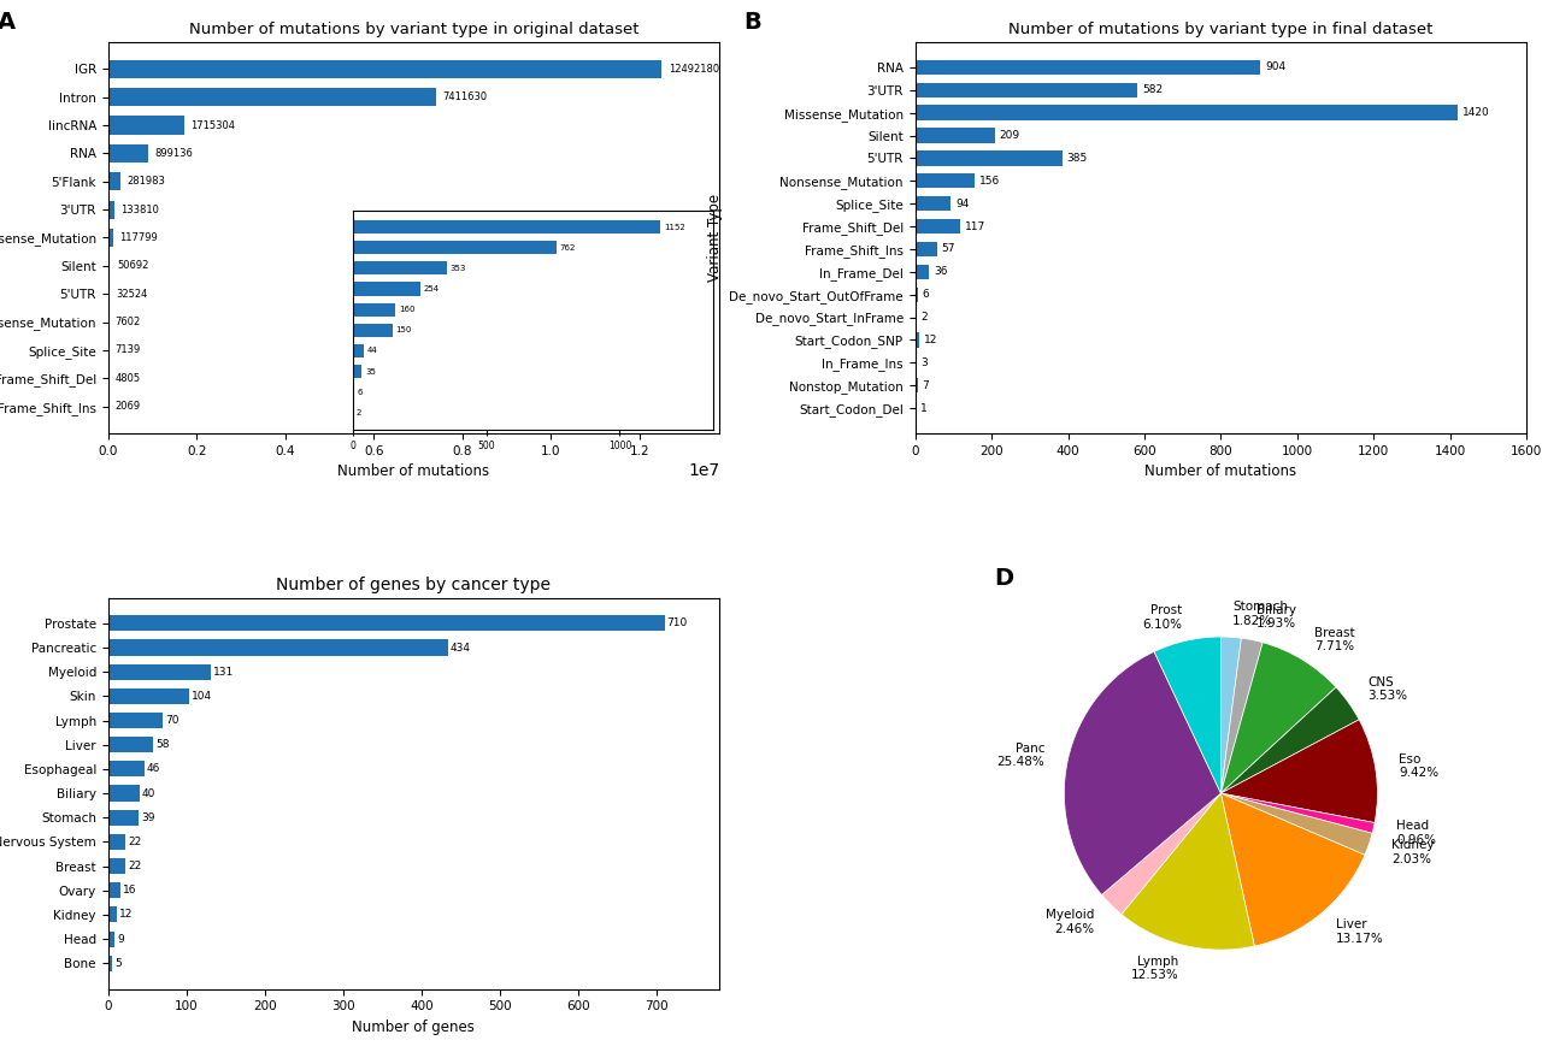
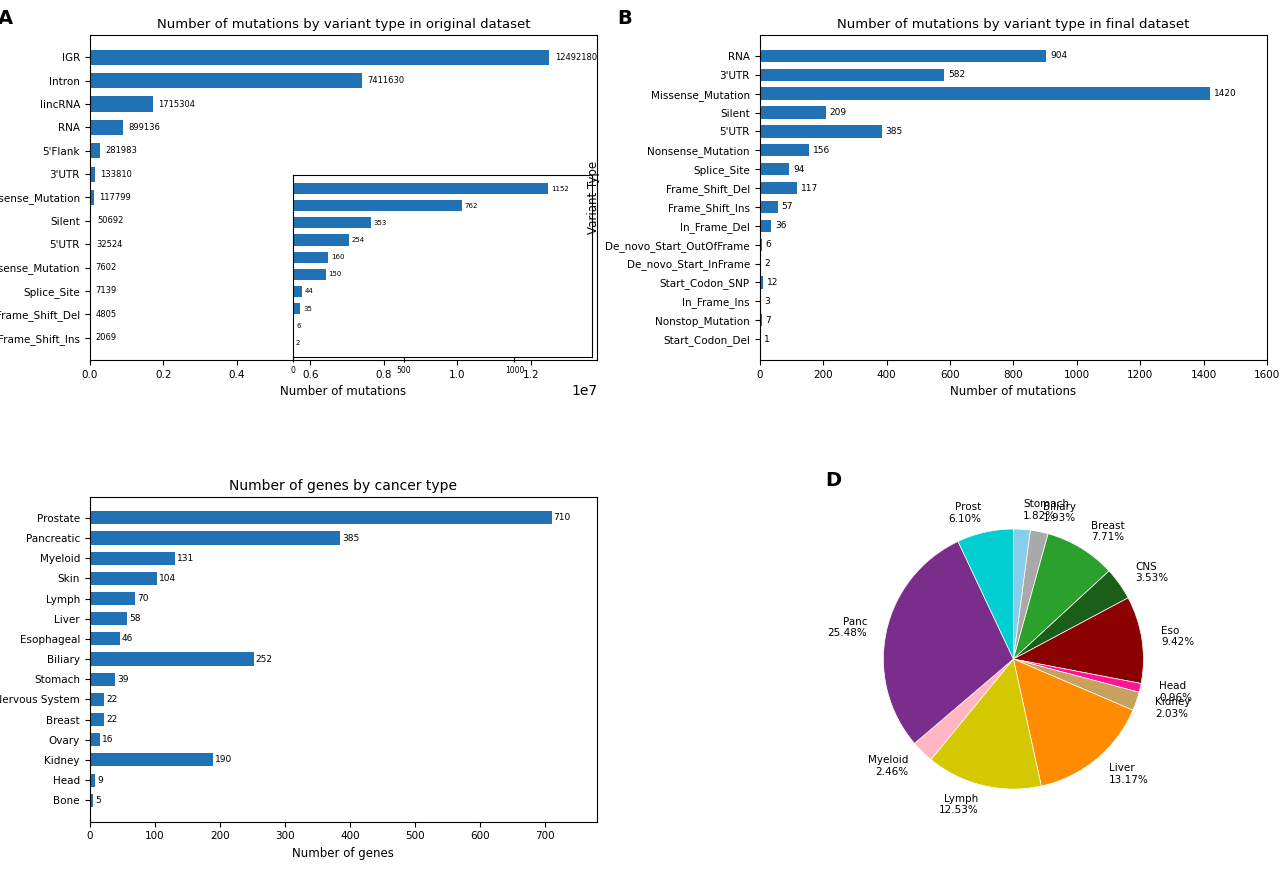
Number of genes by cancer type/Pancreatic: 434 -> 385
Number of genes by cancer type/Biliary: 40 -> 252
Number of genes by cancer type/Kidney: 12 -> 190
